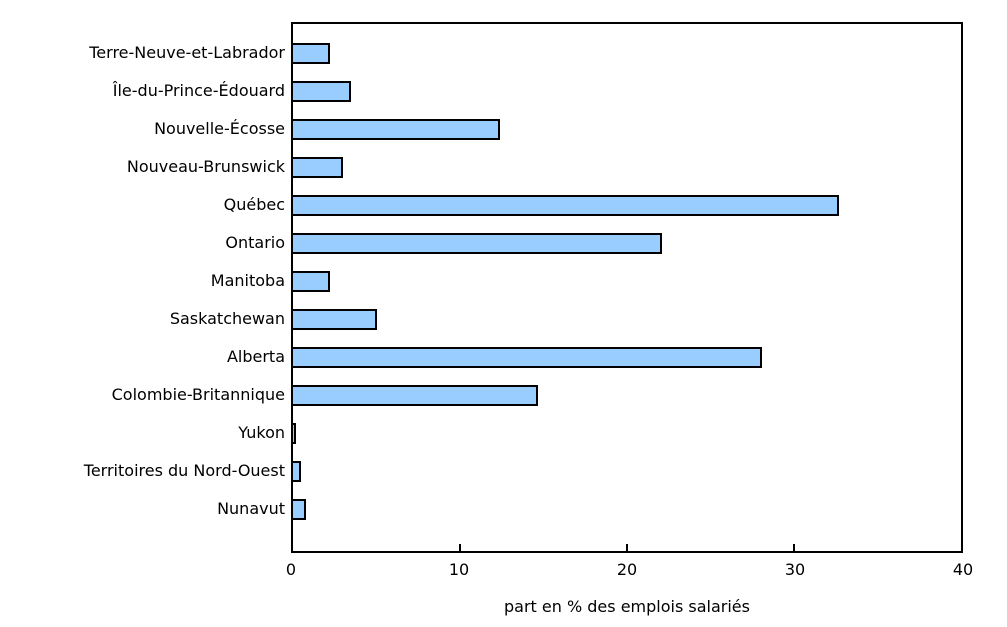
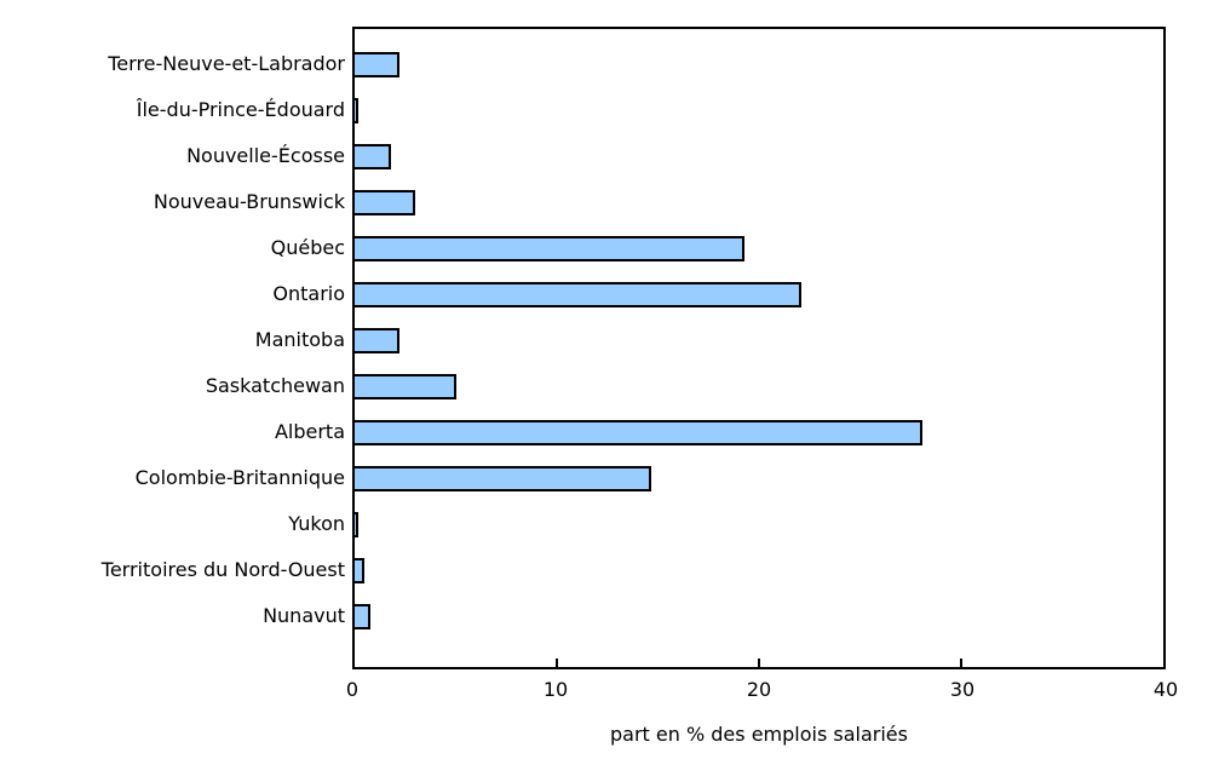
Île-du-Prince-Édouard: 3.5 -> 0.2
Nouvelle-Écosse: 12.4 -> 1.8
Québec: 32.7 -> 19.3
